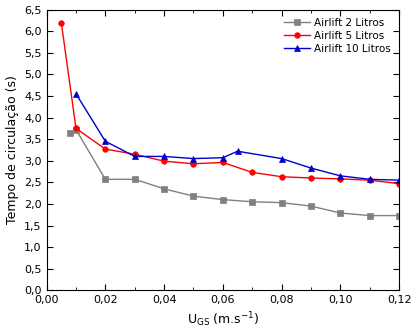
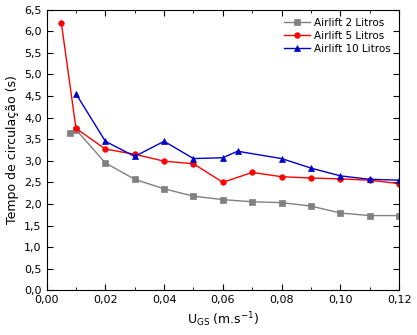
Airlift 2 Litros/0,02: 2,57 -> 2,95
Airlift 10 Litros/0,04: 3,10 -> 3,45
Airlift 5 Litros/0,06: 2,96 -> 2,50
